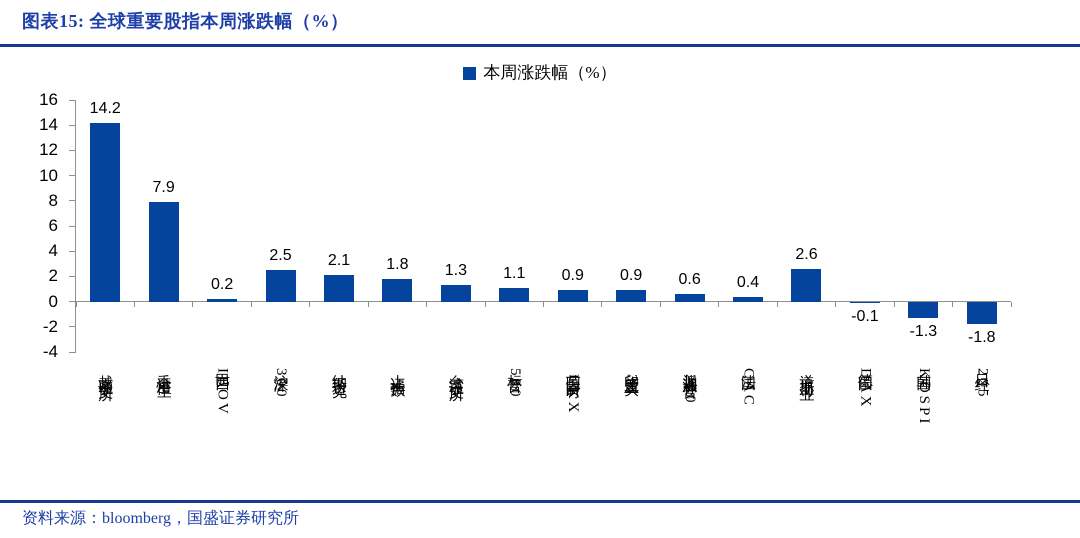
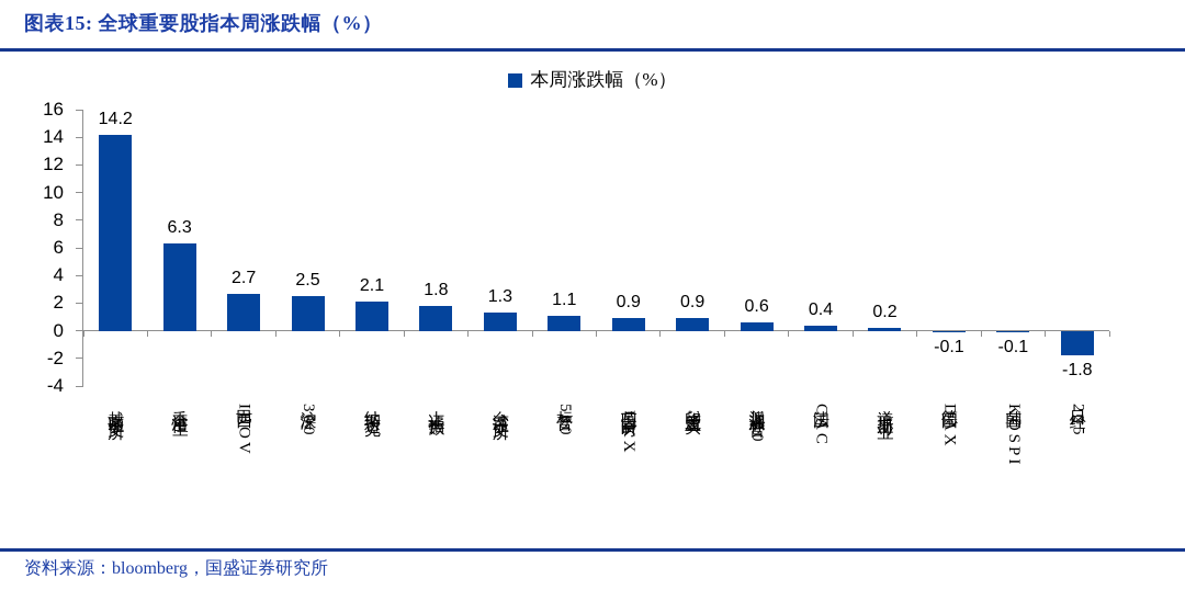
香港恒生: 7.9 -> 6.3
巴西IBOV: 0.2 -> 2.7
道琼斯工业: 2.6 -> 0.2
韩国KOSPI: -1.3 -> -0.1
